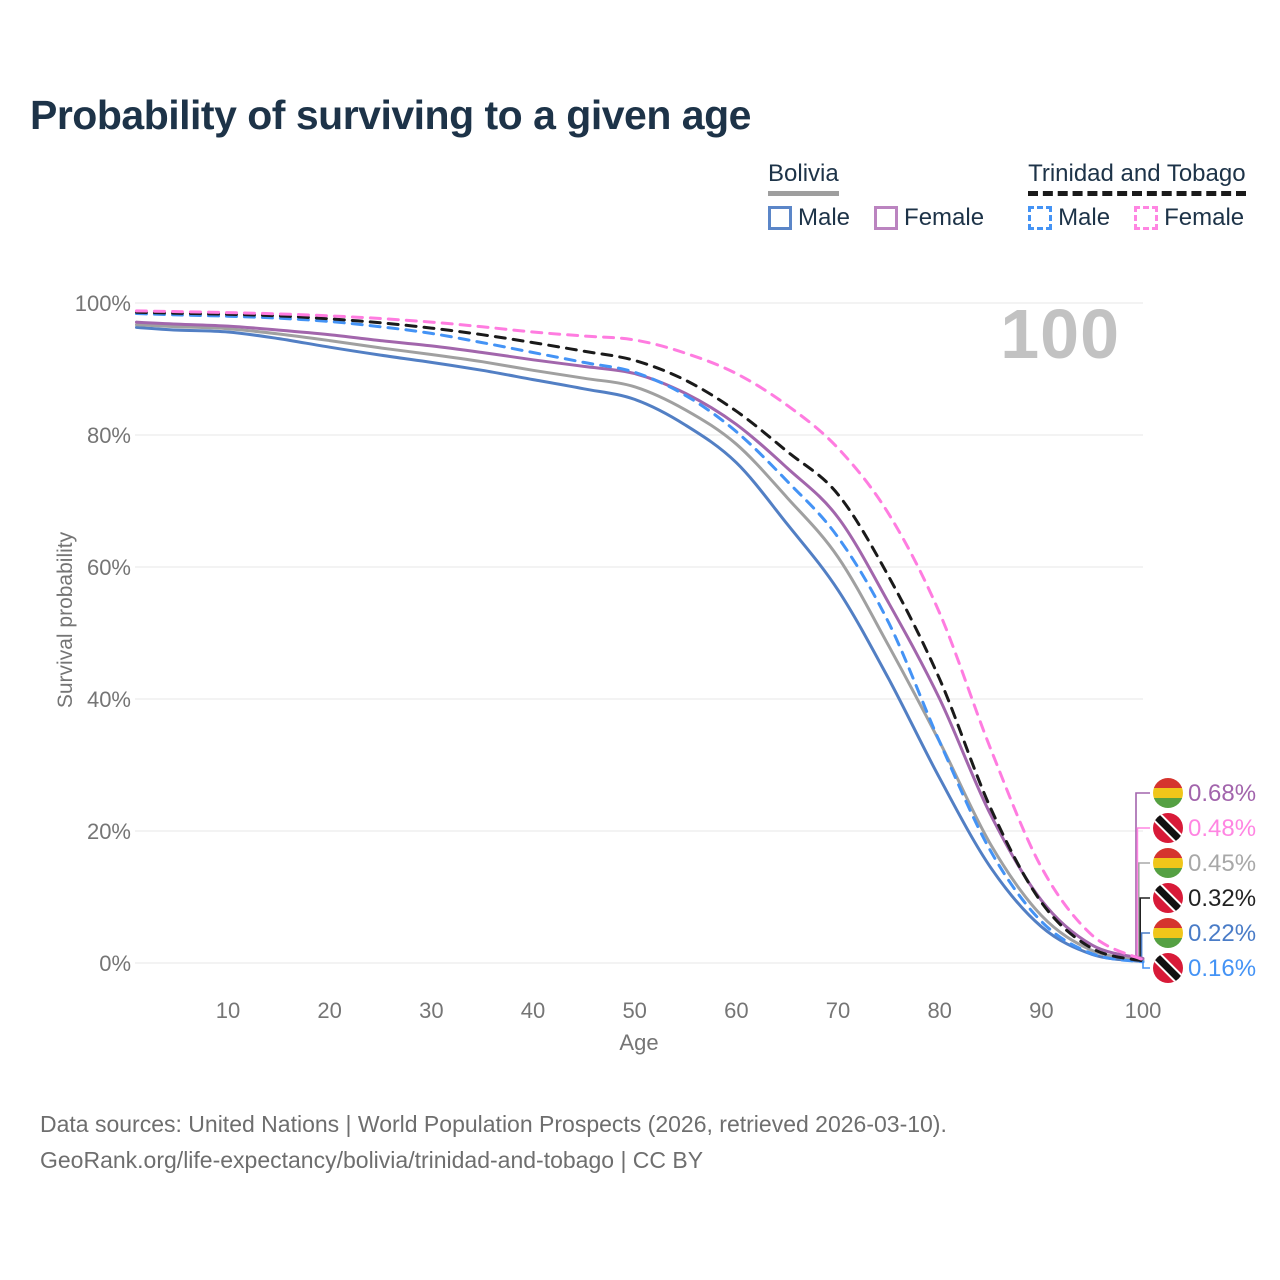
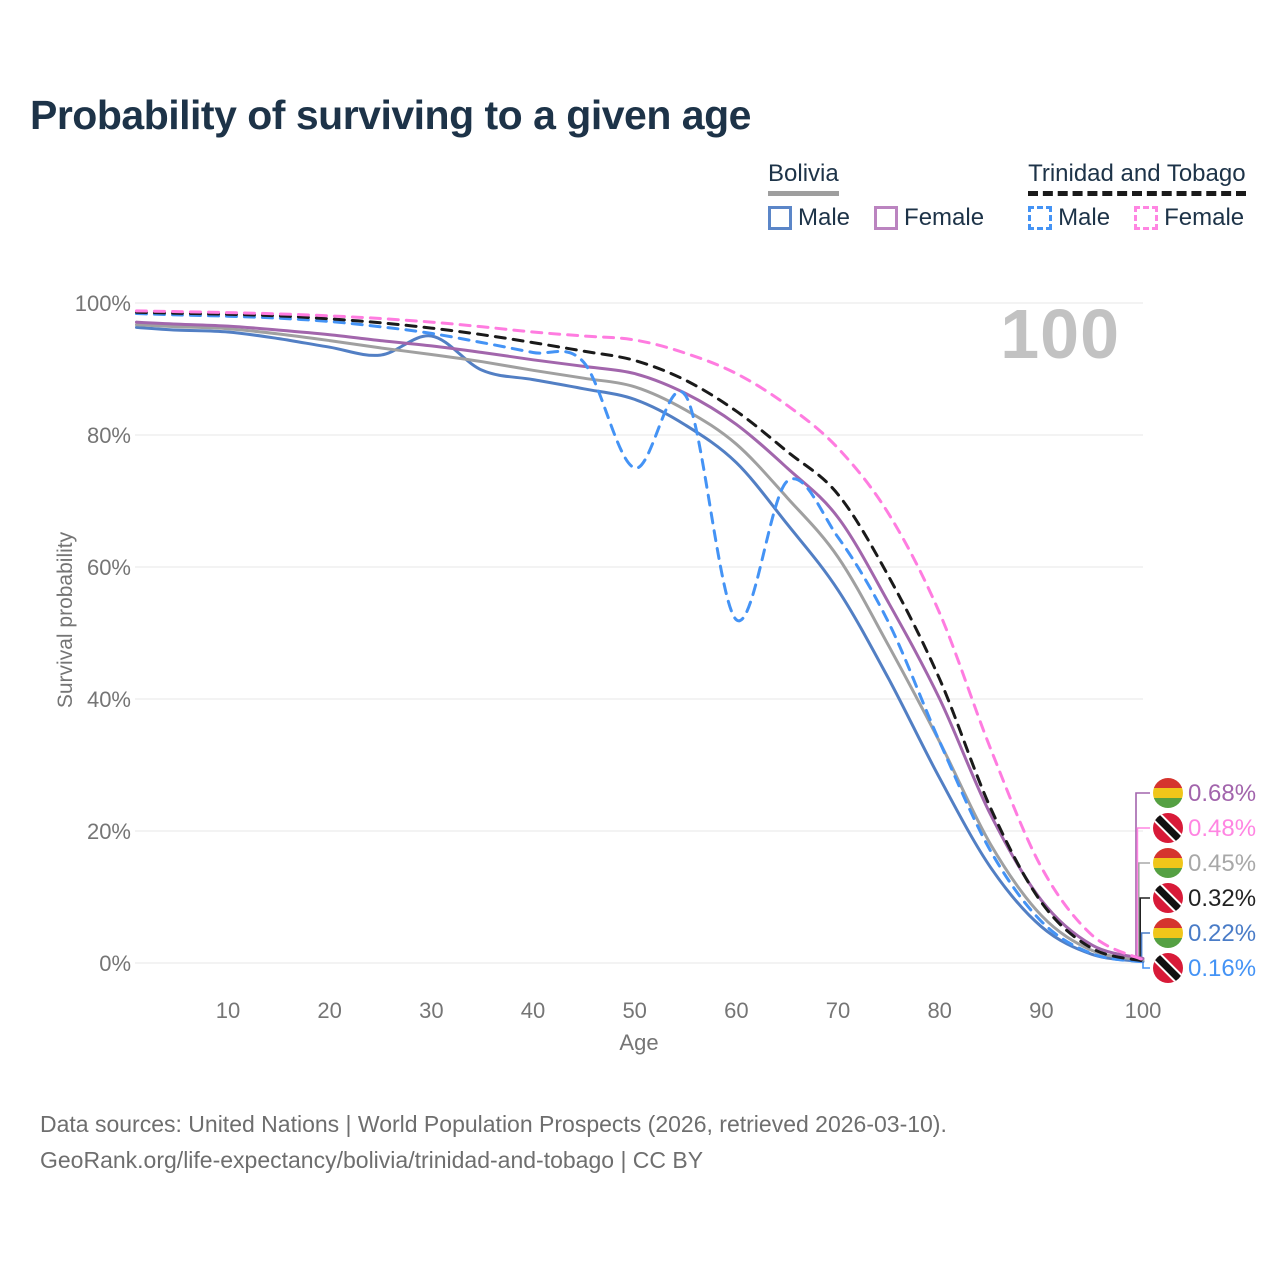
Bolivia Male/30: 91% -> 95%
Trinidad and Tobago Male/50: 90% -> 75%
Trinidad and Tobago Male/60: 80% -> 52%
